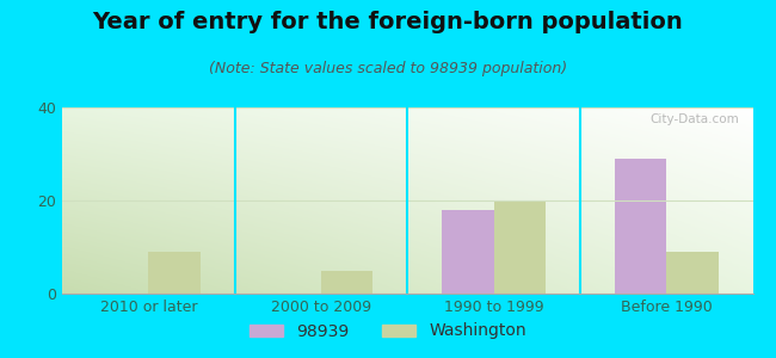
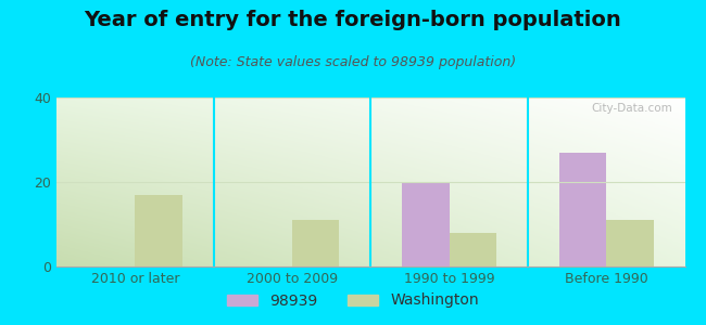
Washington/2010 or later: 9 -> 17
Washington/2000 to 2009: 5 -> 11
98939/1990 to 1999: 18 -> 20
Washington/1990 to 1999: 20 -> 8
98939/Before 1990: 29 -> 27
Washington/Before 1990: 9 -> 11
